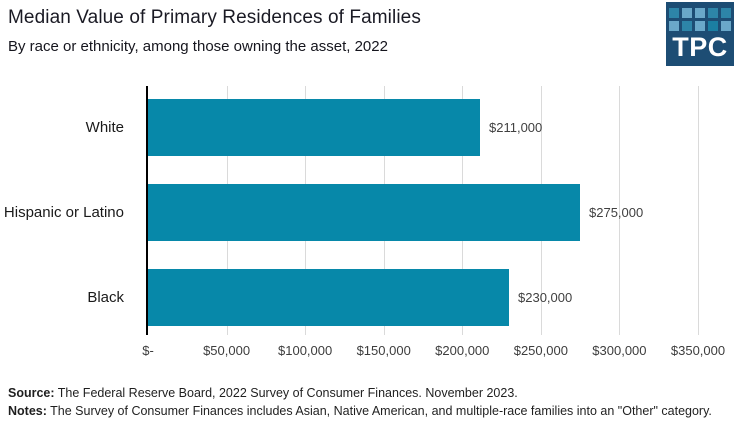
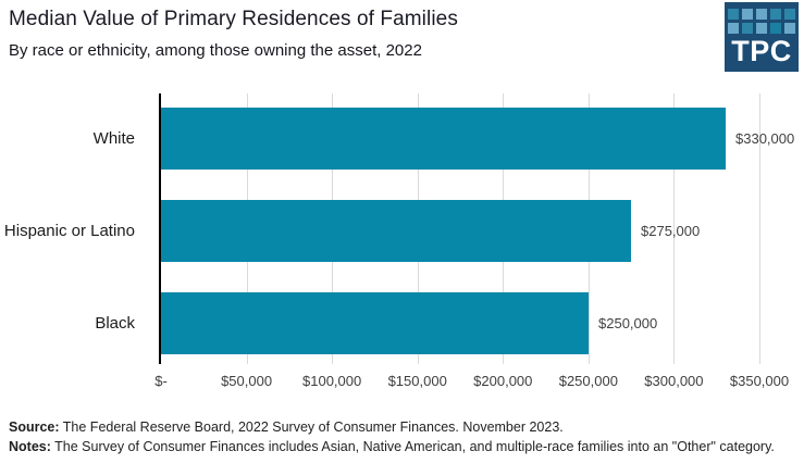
White: $211,000 -> $330,000
Black: $230,000 -> $250,000
